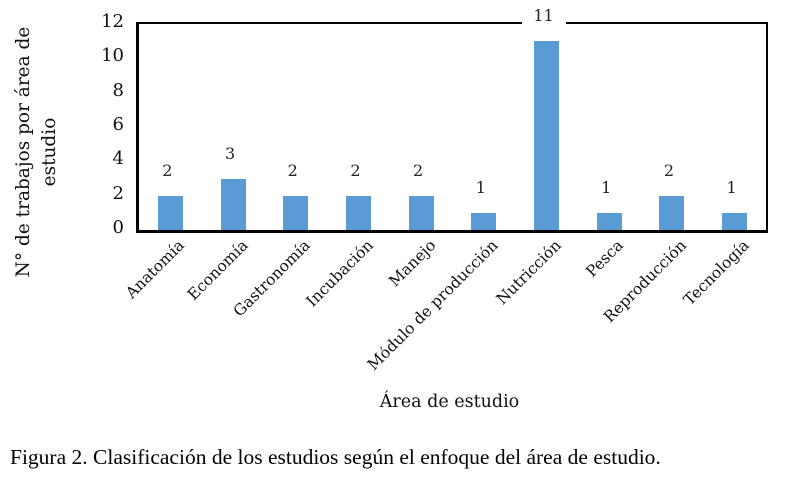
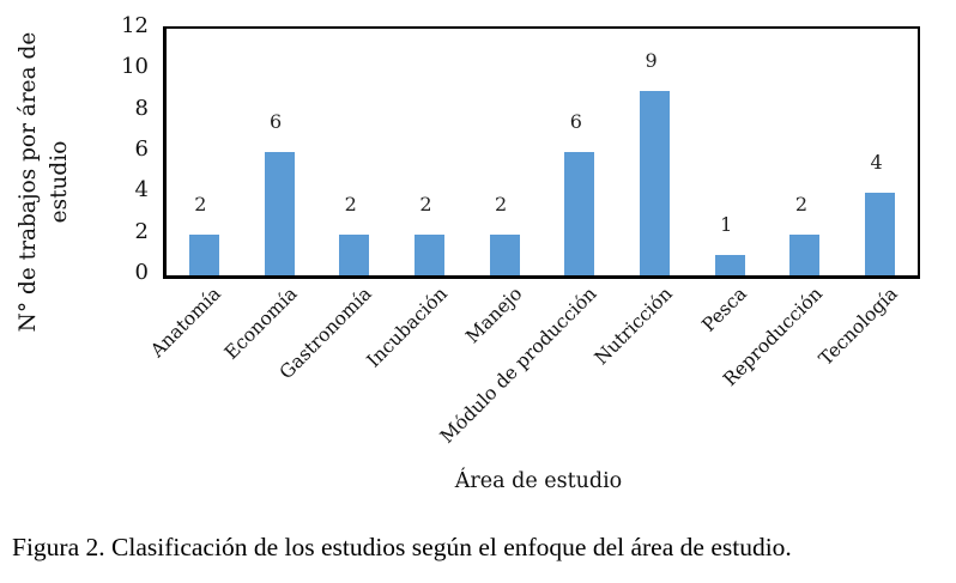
Economía: 3 -> 6
Módulo de producción: 1 -> 6
Nutricción: 11 -> 9
Tecnología: 1 -> 4
